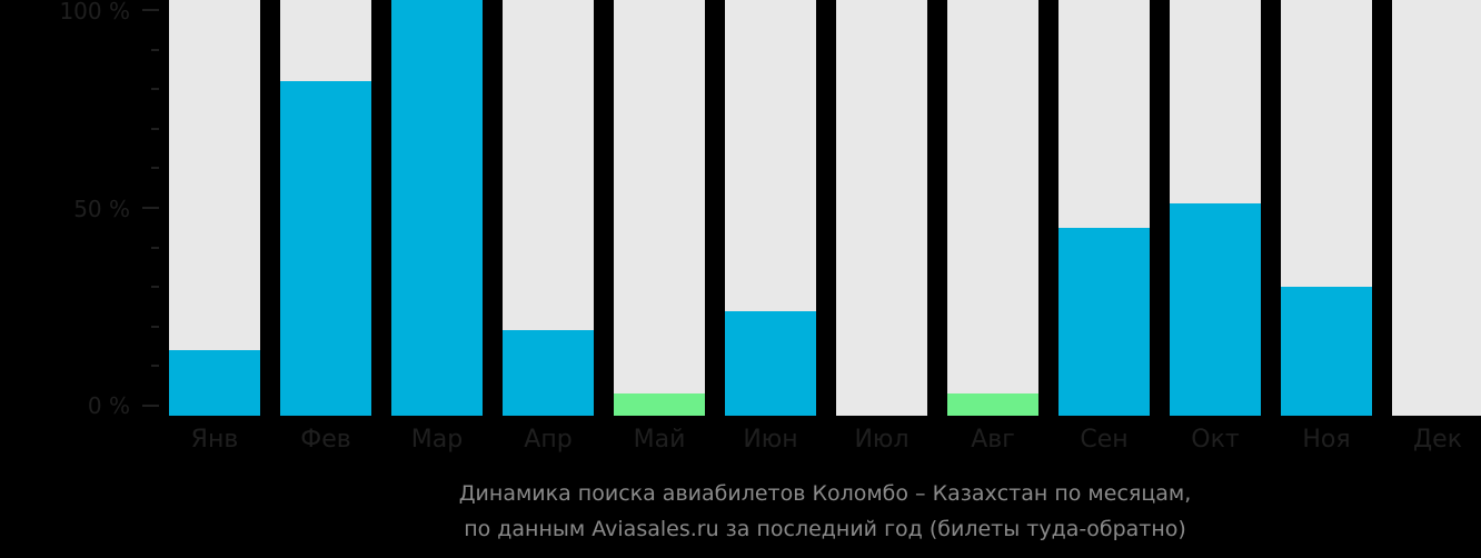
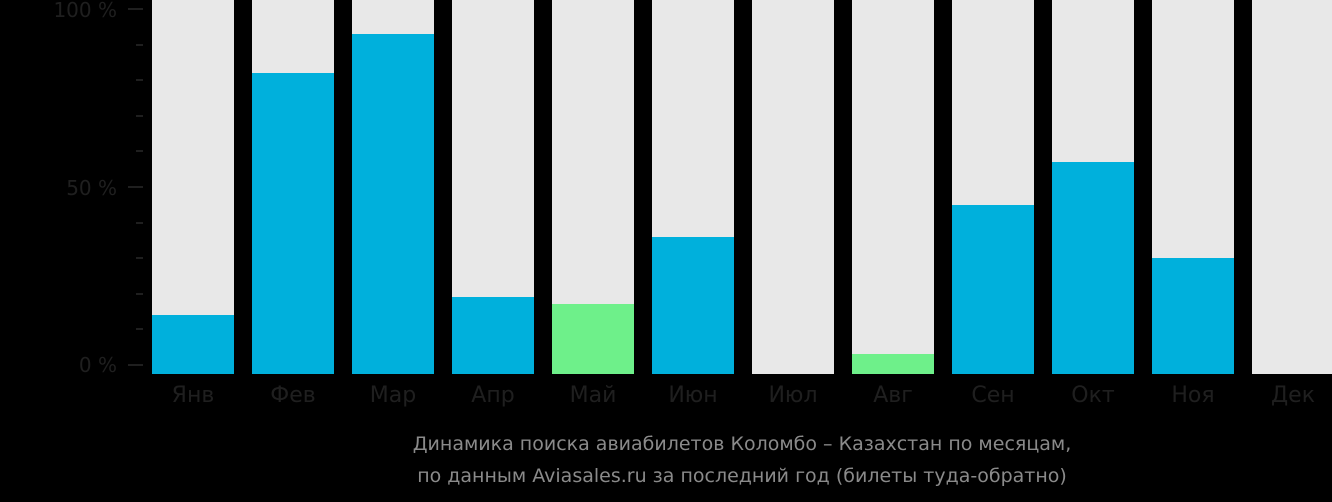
Мар: 100% -> 93%
Май: 3% -> 17%
Июн: 24% -> 36%
Окт: 51% -> 57%
